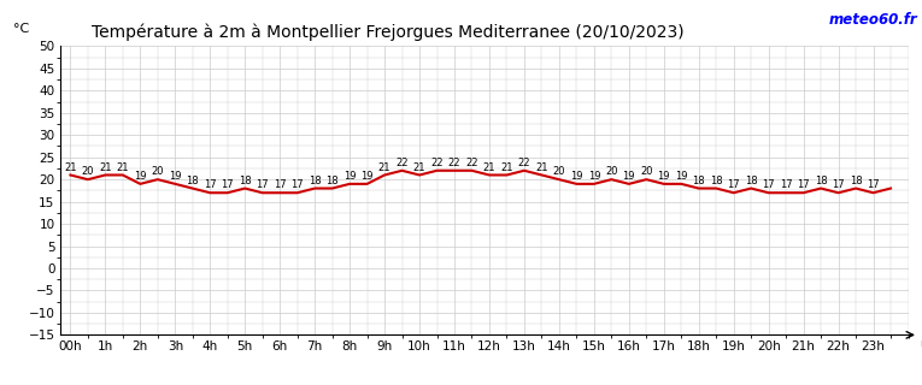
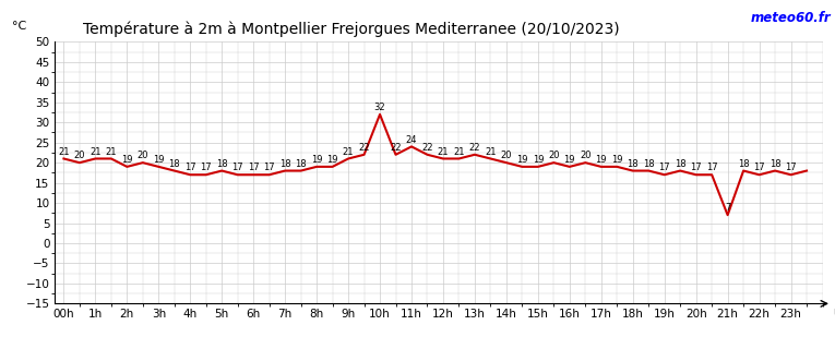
10h: 21 -> 32
11h: 22 -> 24
21h: 17 -> 7
